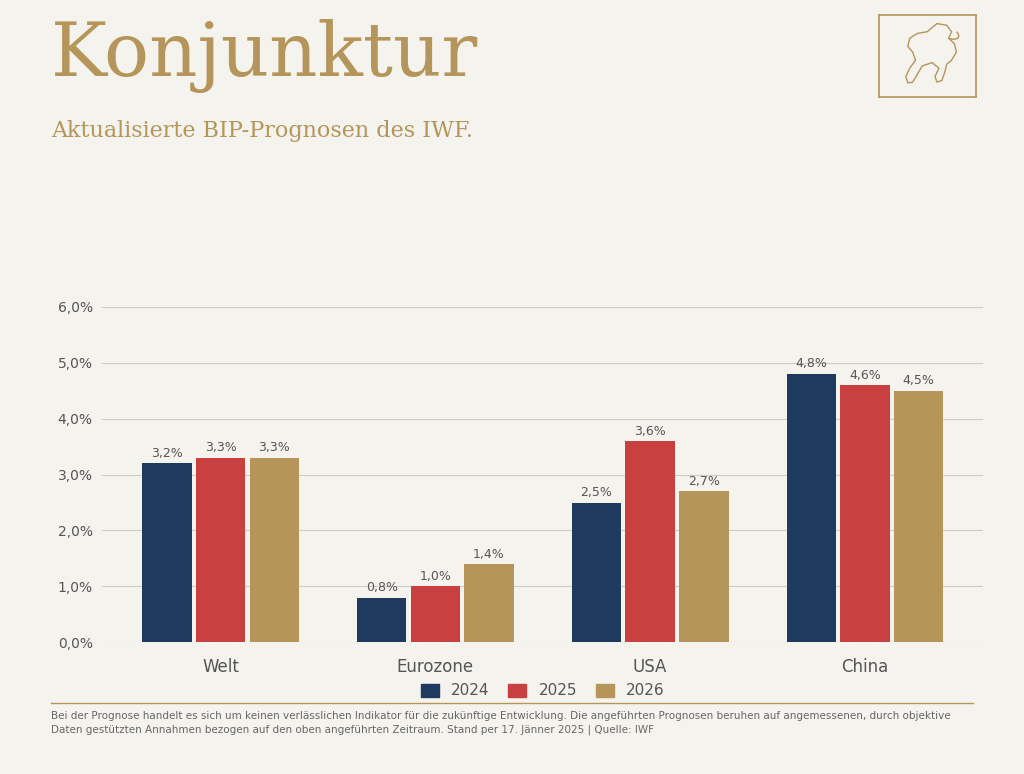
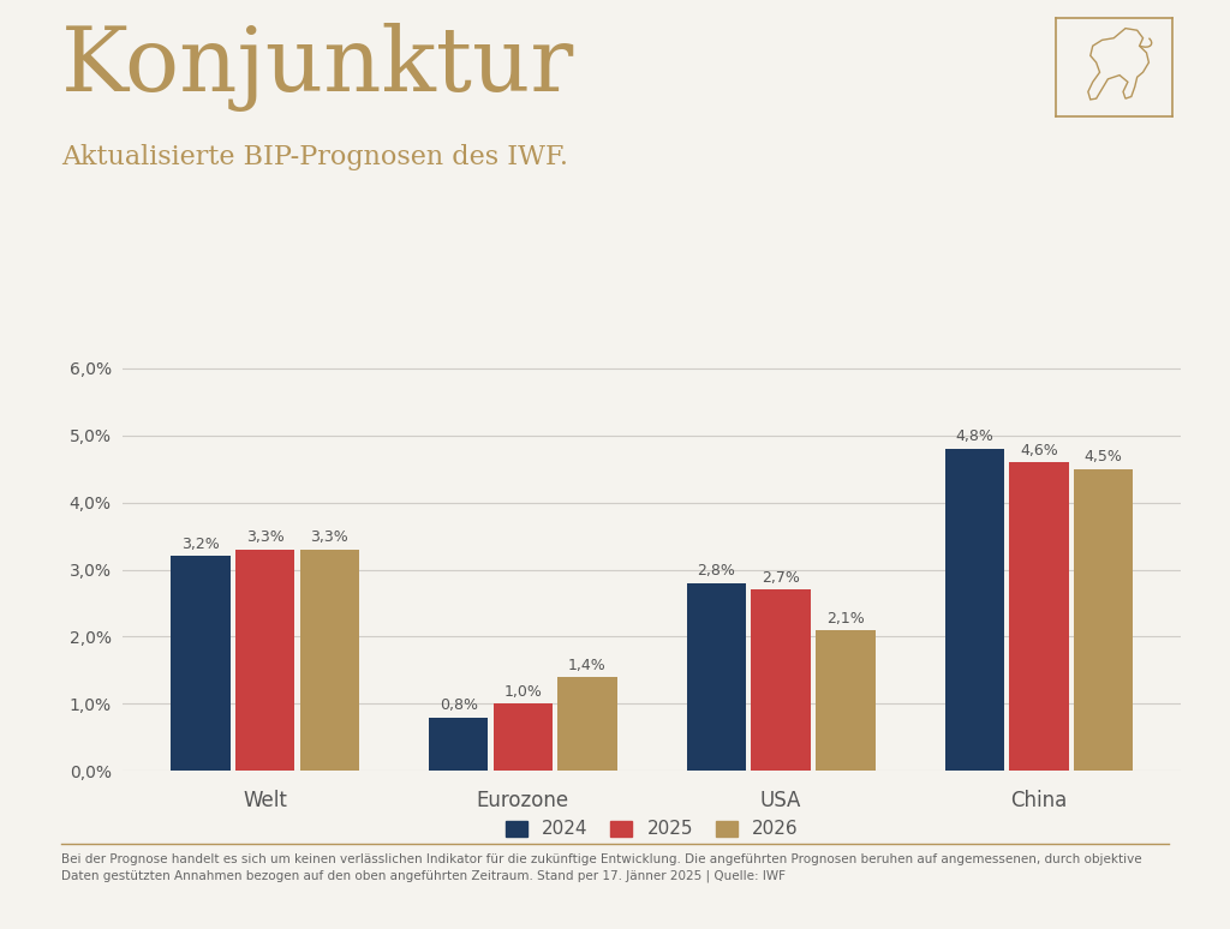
2024/USA: 2,5% -> 2,8%
2025/USA: 3,6% -> 2,7%
2026/USA: 2,7% -> 2,1%
